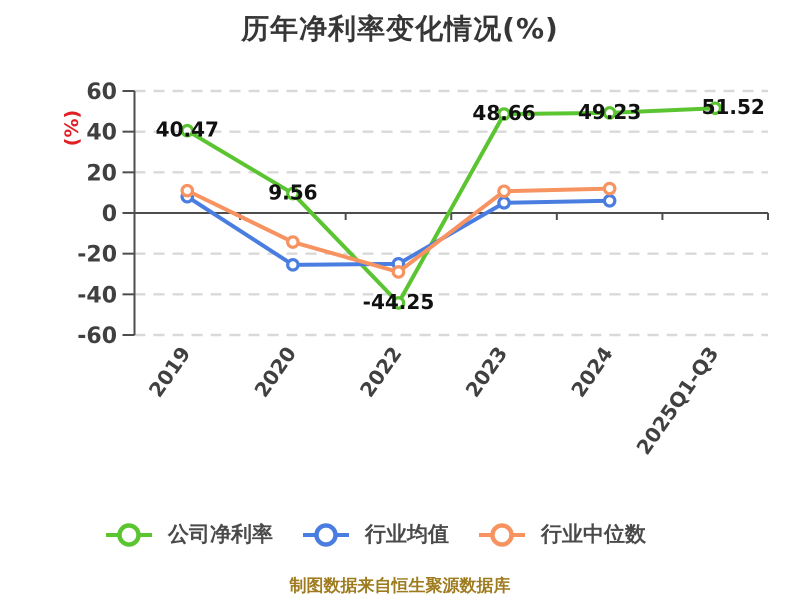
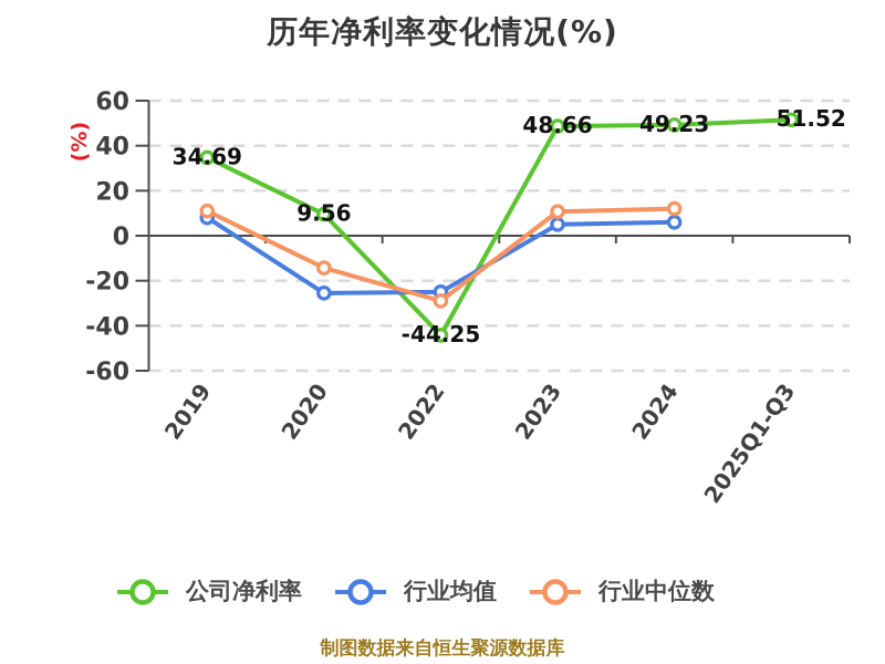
公司净利率/2019: 40.47 -> 34.69
